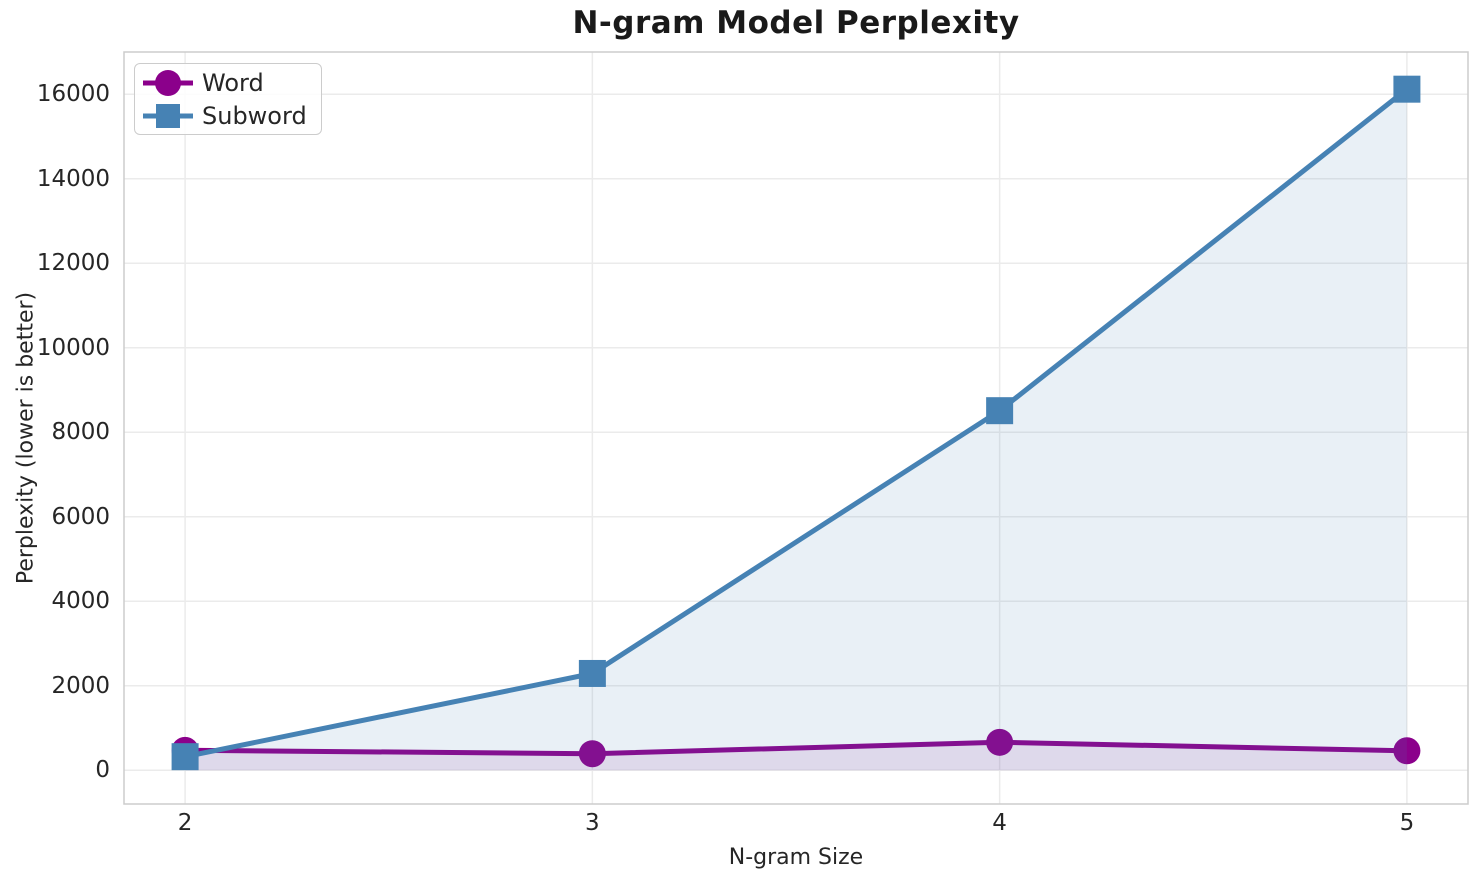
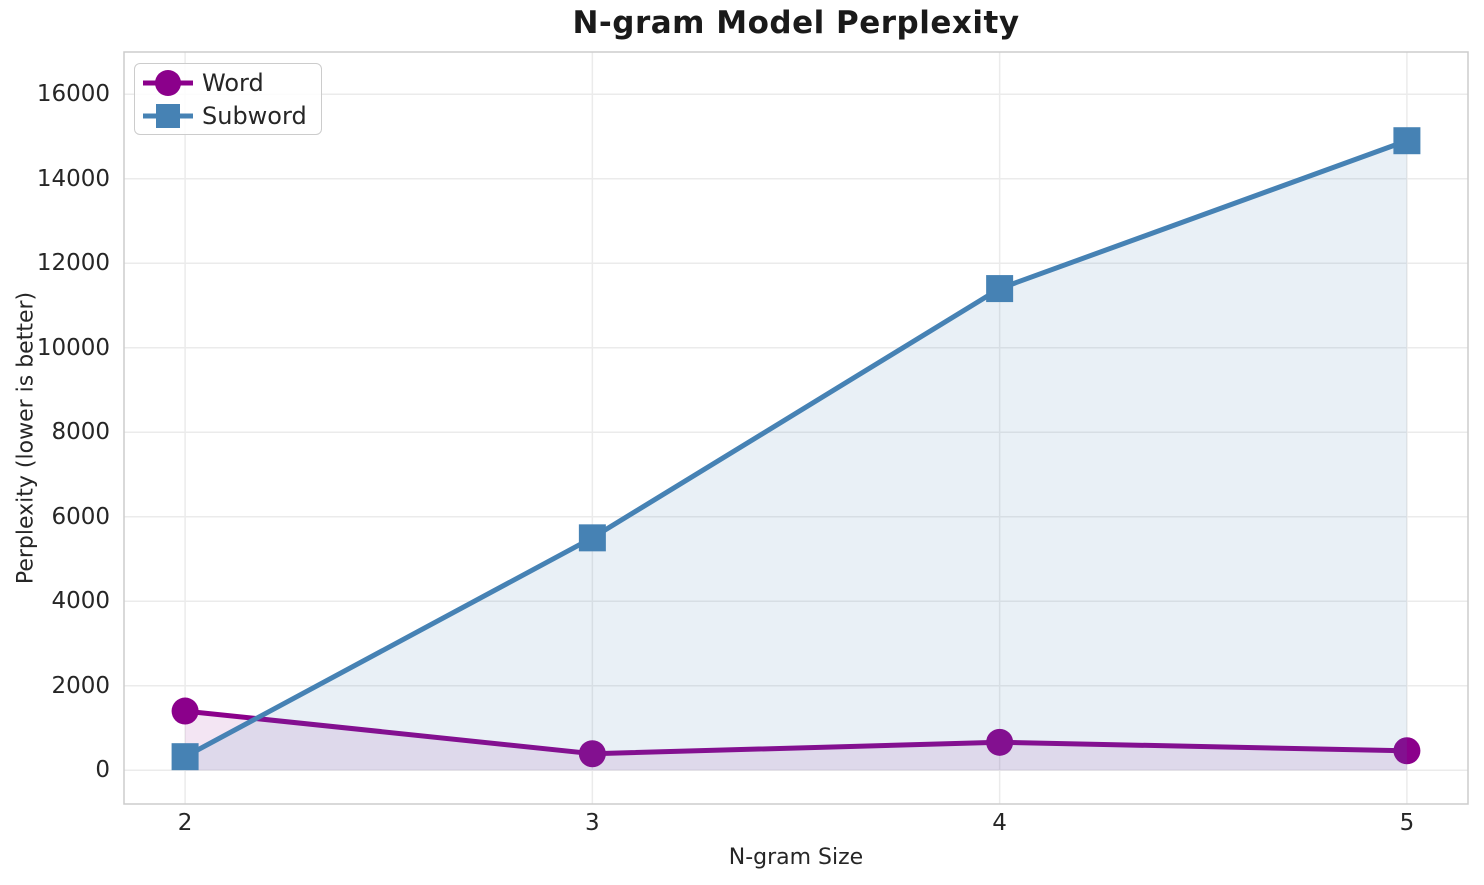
Word/2: 500 -> 1400
Subword/3: 2300 -> 5500
Subword/4: 8500 -> 11400
Subword/5: 16100 -> 14900
